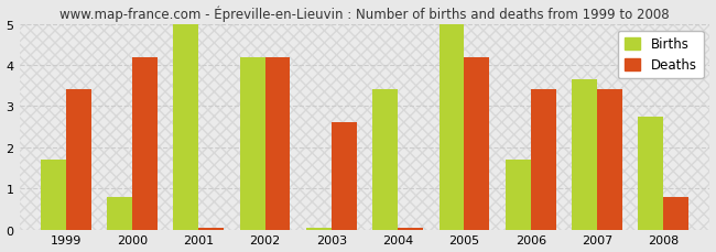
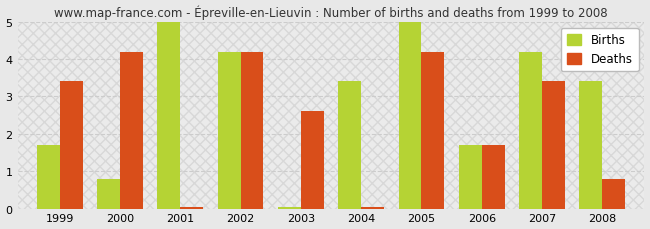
Deaths/2006: 3.40 -> 1.70
Births/2007: 3.65 -> 4.20
Births/2008: 2.75 -> 3.40
